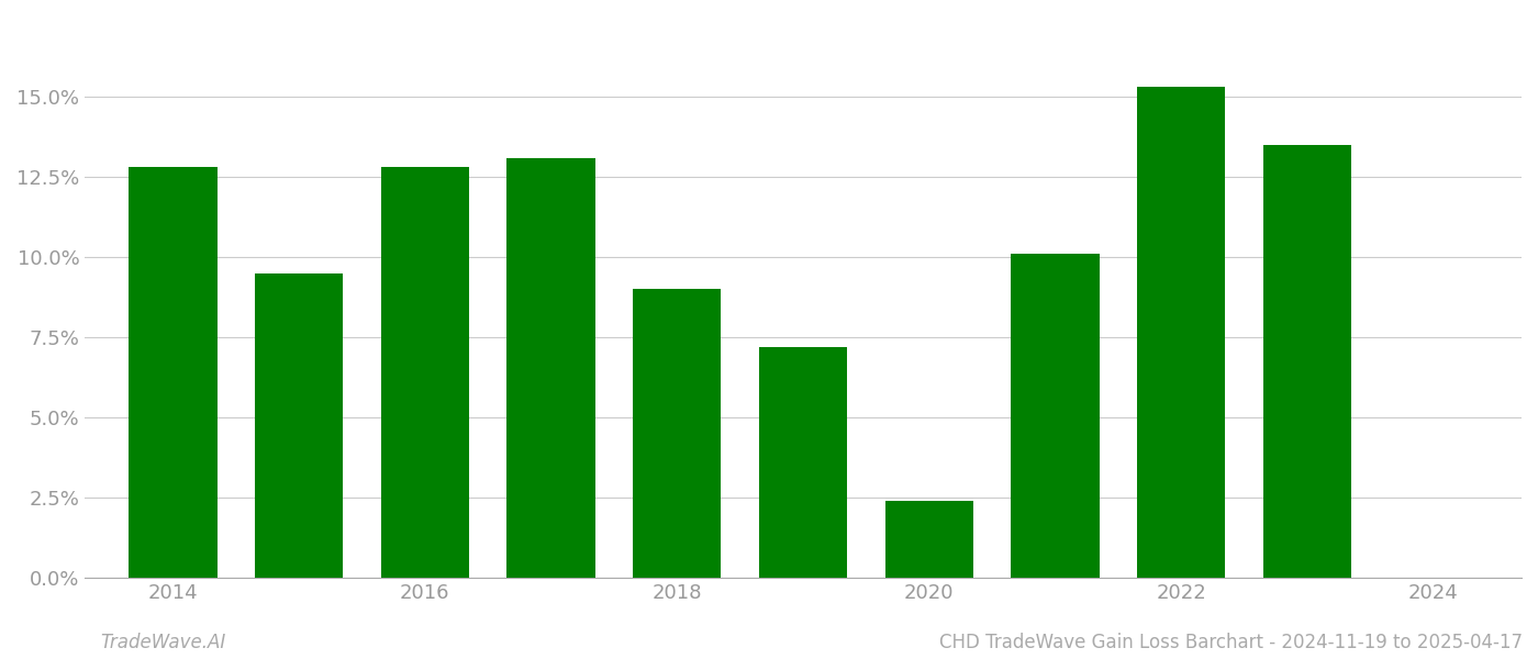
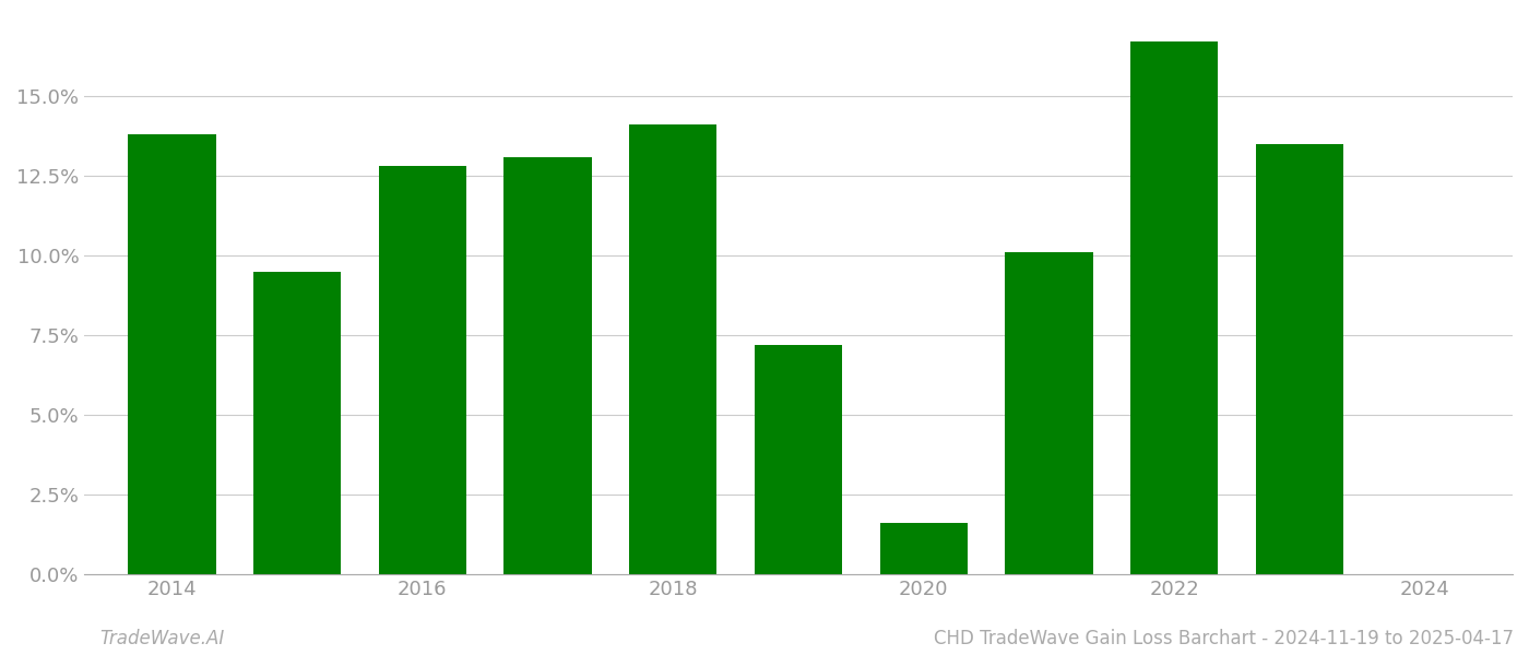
2014: 12.8% -> 13.8%
2018: 9.0% -> 14.1%
2020: 2.4% -> 1.6%
2022: 15.3% -> 16.7%
